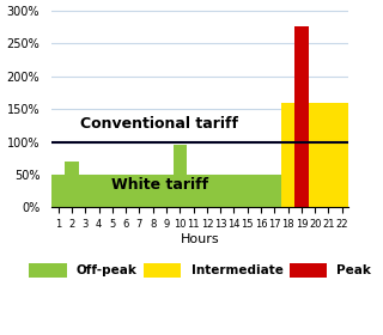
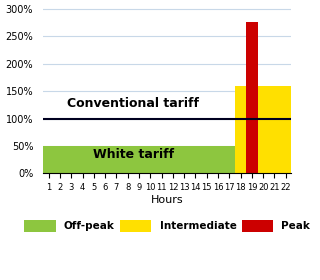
2: 70% -> 50%
10: 96% -> 50%
